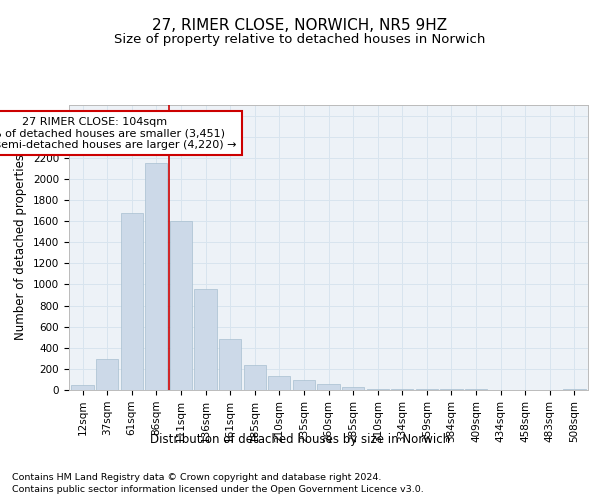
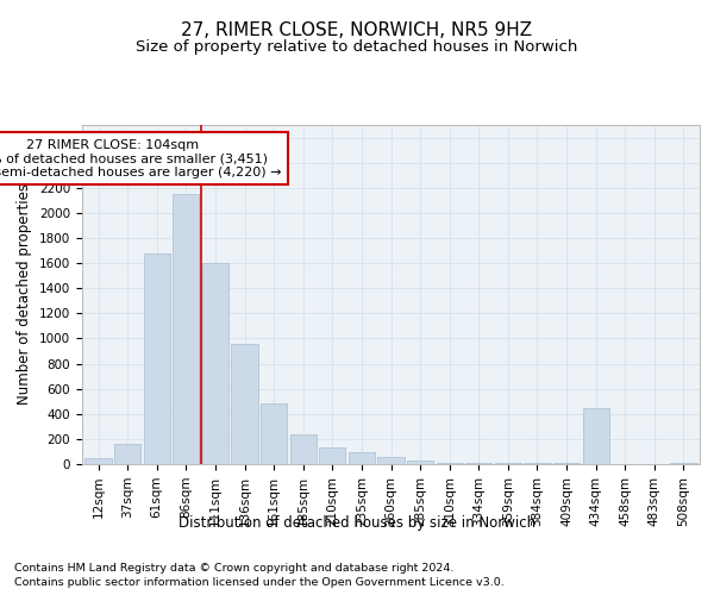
37sqm: 290 -> 160
434sqm: 0 -> 450
